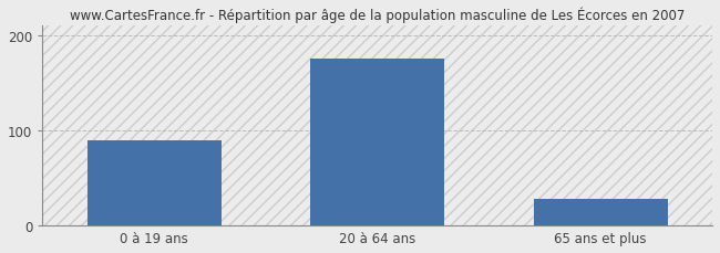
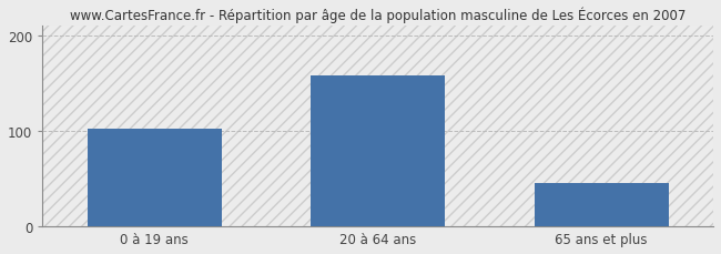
0 à 19 ans: 90 -> 102
20 à 64 ans: 175 -> 158
65 ans et plus: 28 -> 46
